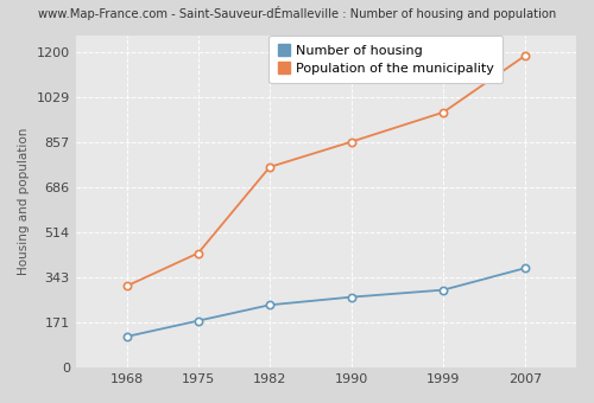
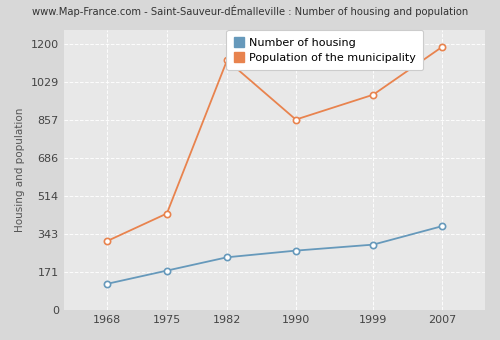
Population of the municipality/1982: 762 -> 1125
